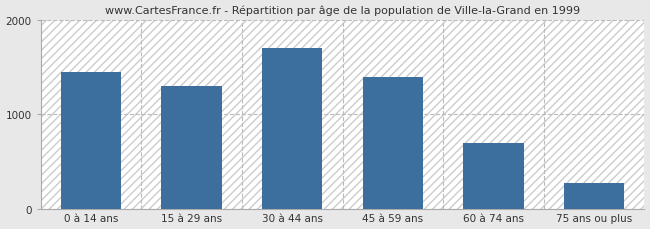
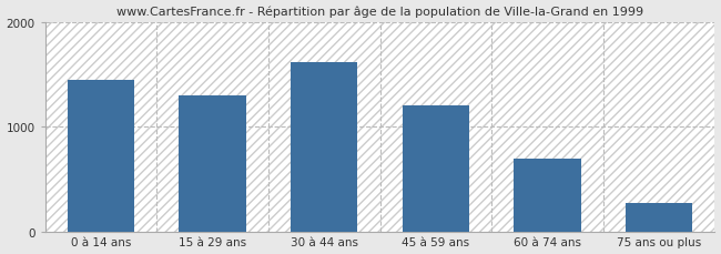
30 à 44 ans: 1700 -> 1620
45 à 59 ans: 1400 -> 1200
